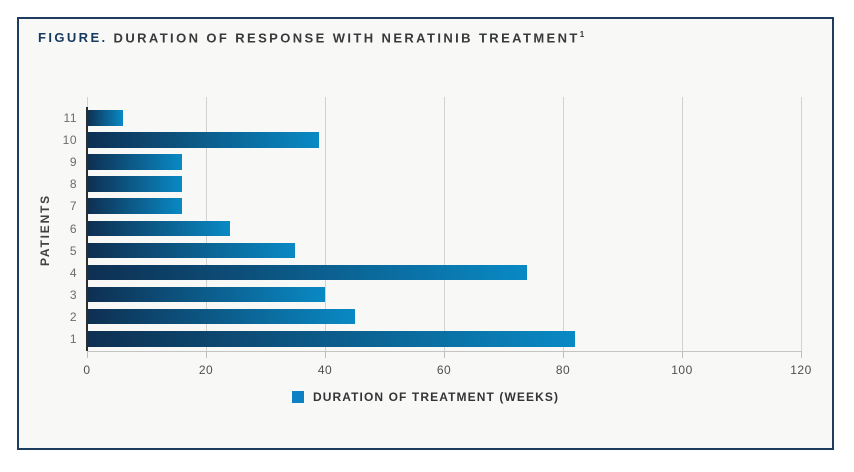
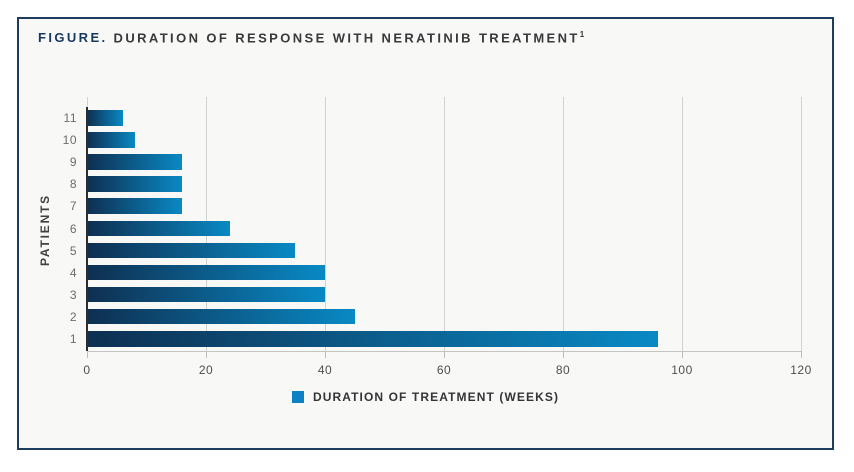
10: 39 -> 8
4: 74 -> 40
1: 82 -> 96
